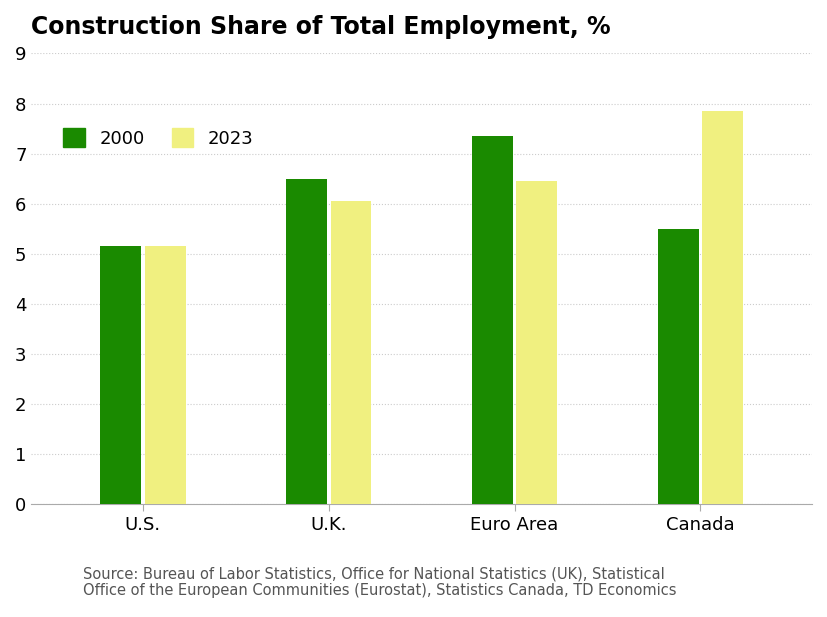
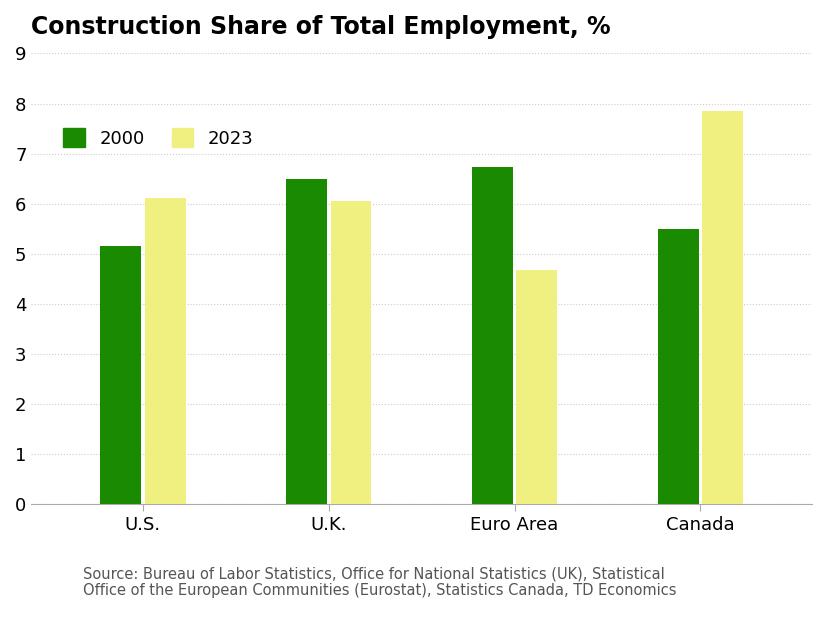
2023/U.S.: 5.15 -> 6.12
2000/Euro Area: 7.35 -> 6.74
2023/Euro Area: 6.45 -> 4.68
